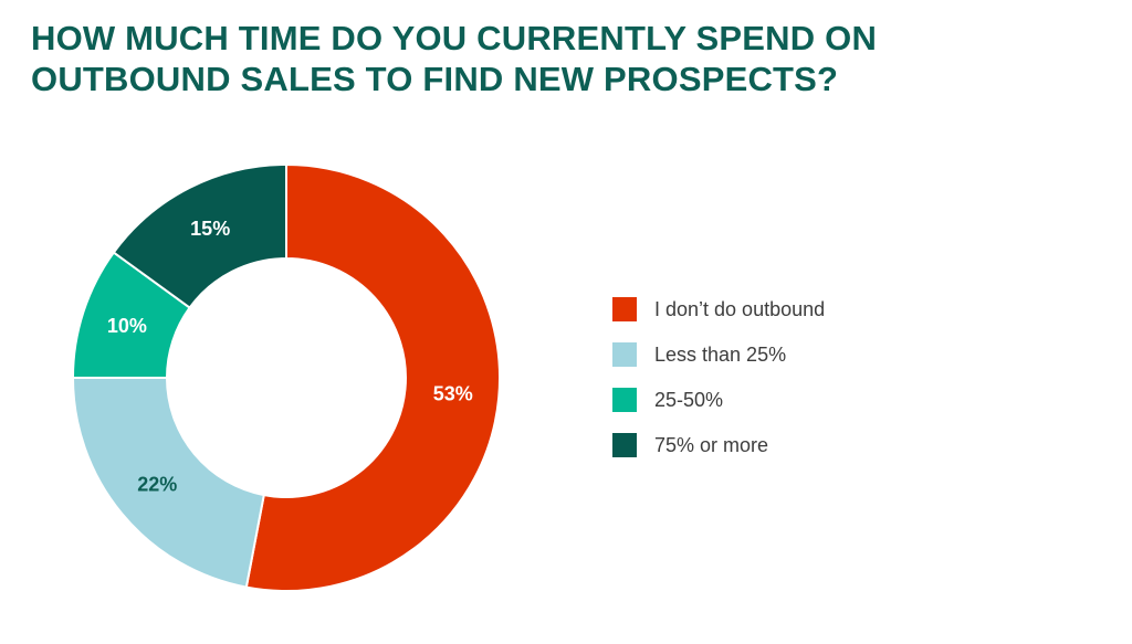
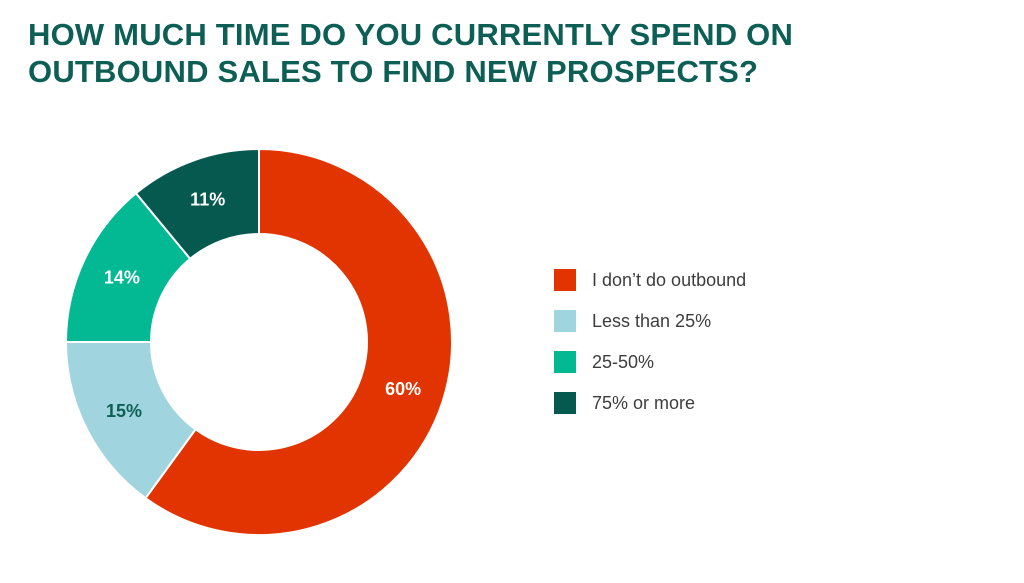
I don’t do outbound: 53% -> 60%
Less than 25%: 22% -> 15%
25-50%: 10% -> 14%
75% or more: 15% -> 11%
